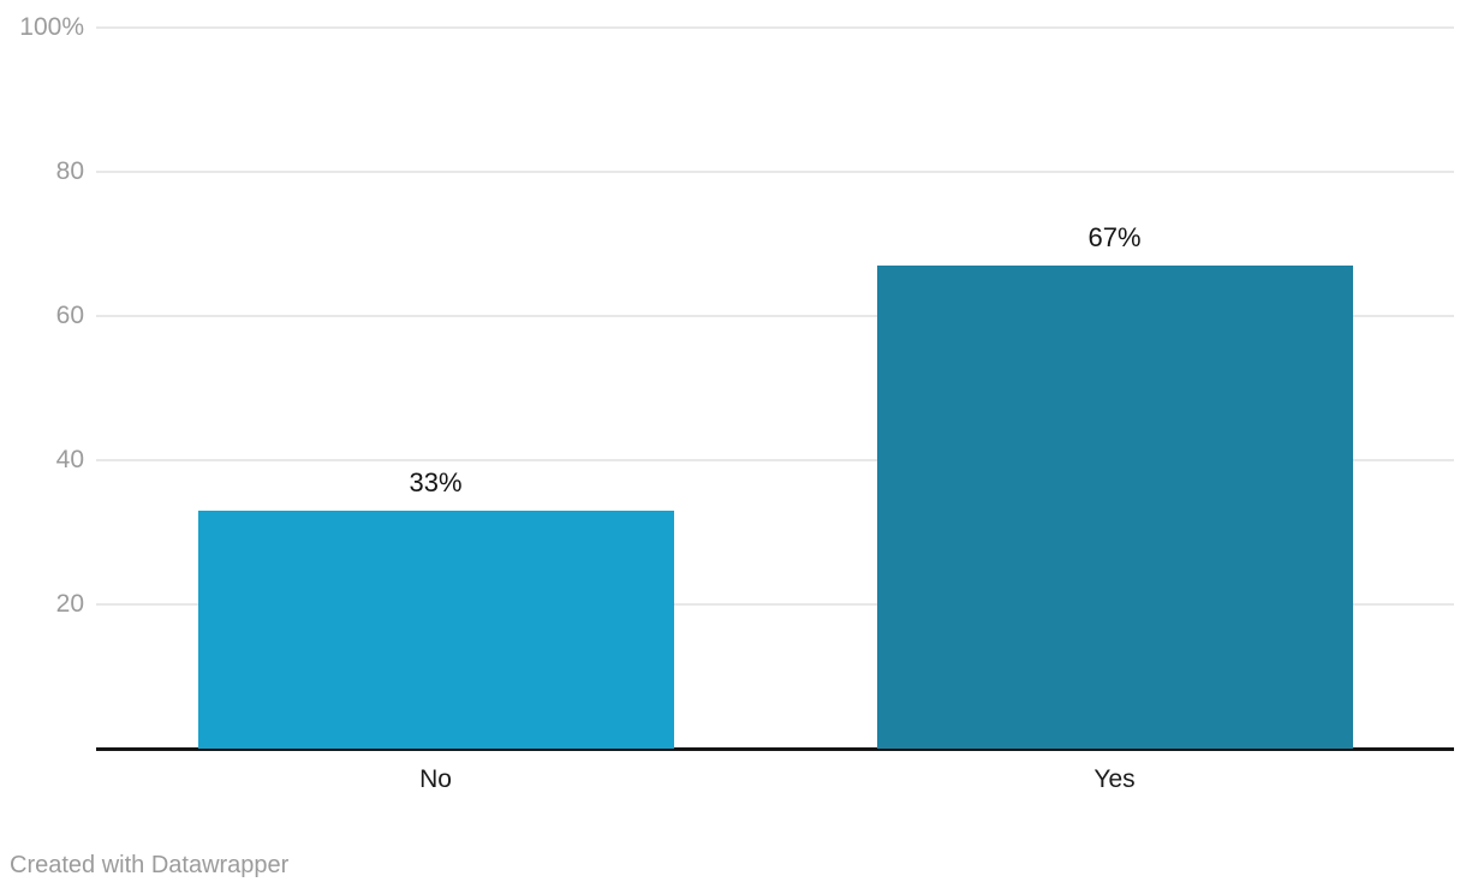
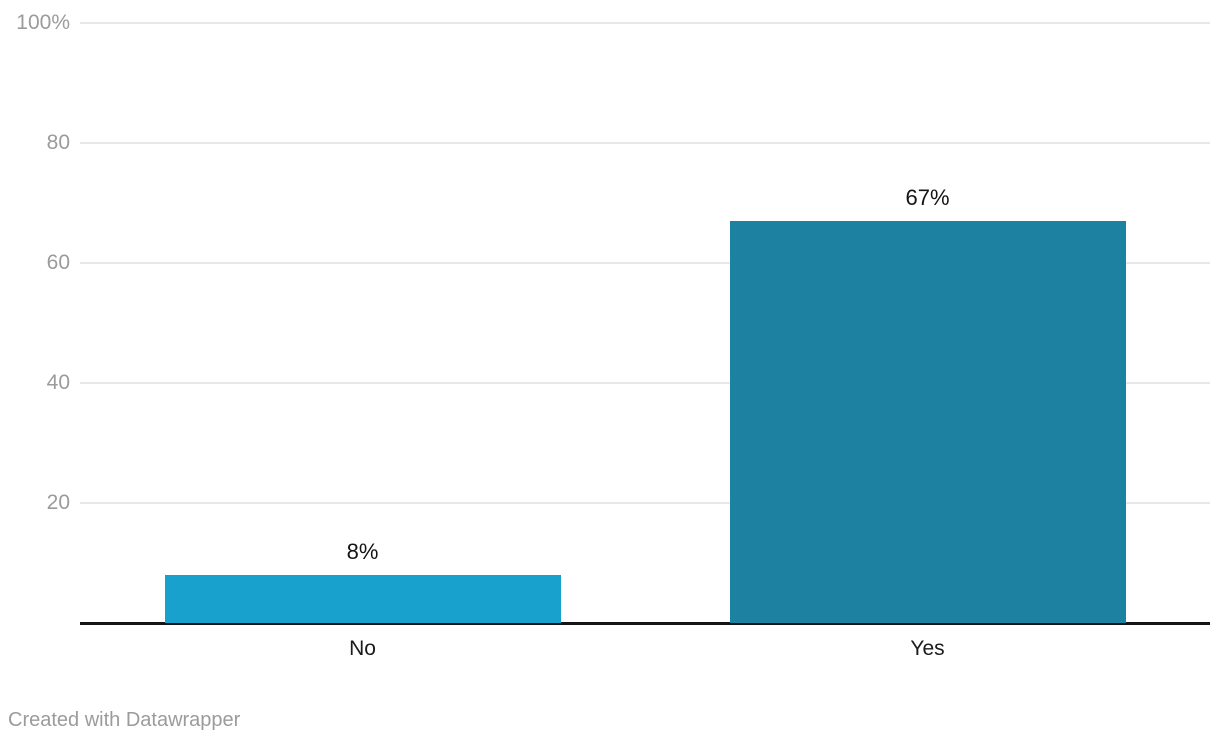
No: 33% -> 8%
